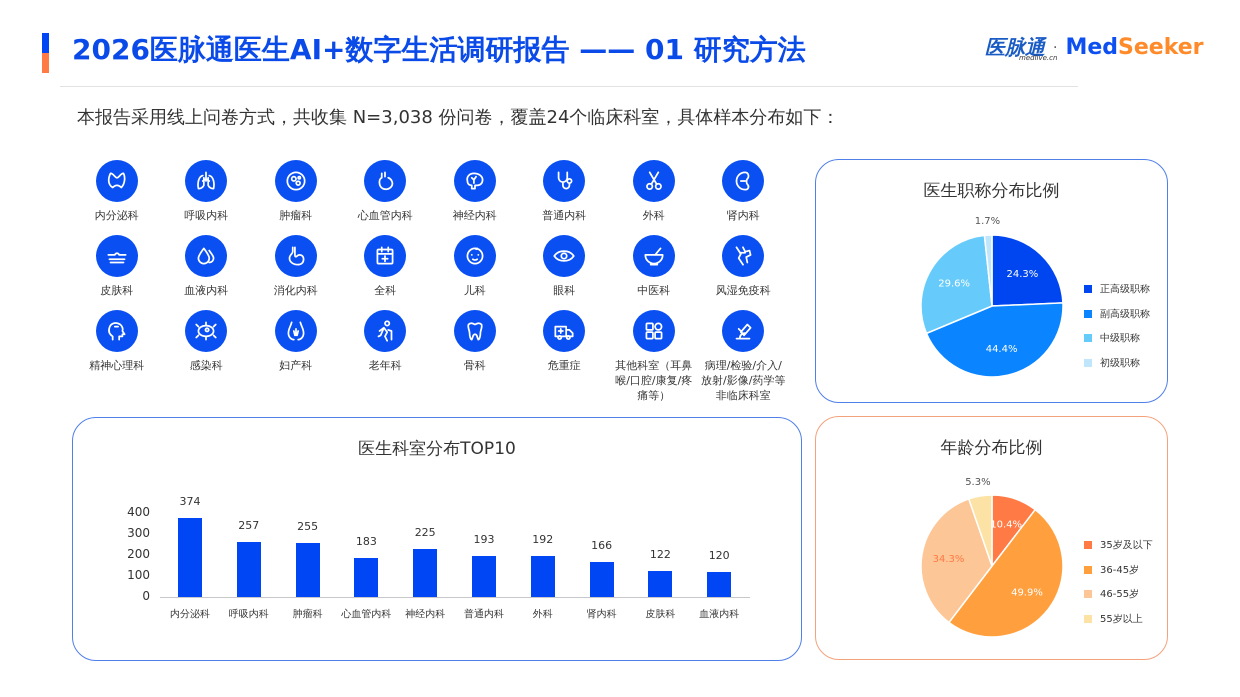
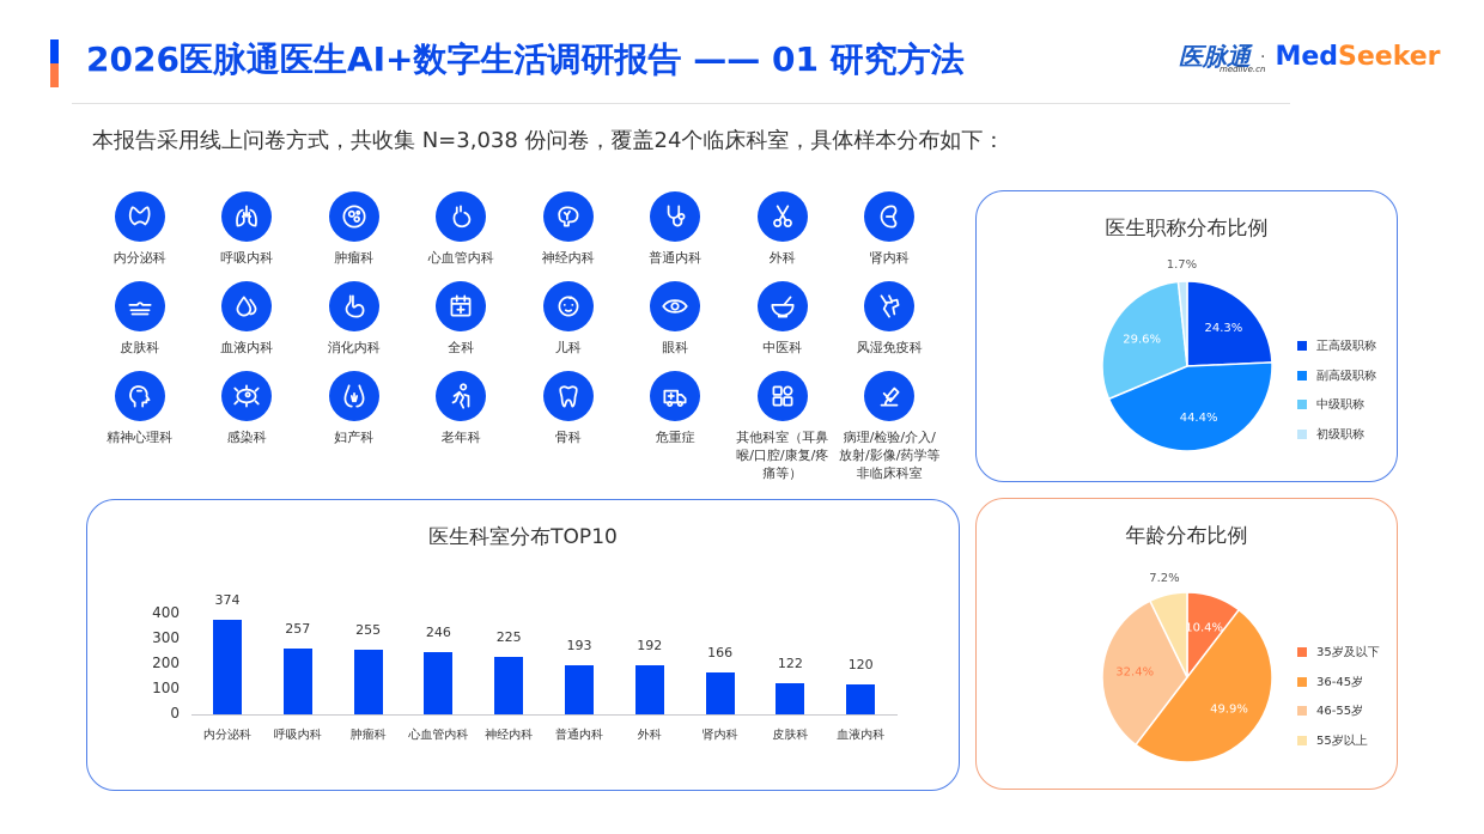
医生科室分布TOP10/心血管内科: 183 -> 246
年龄分布比例/46-55岁: 34.3% -> 32.4%
年龄分布比例/55岁以上: 5.3% -> 7.2%
